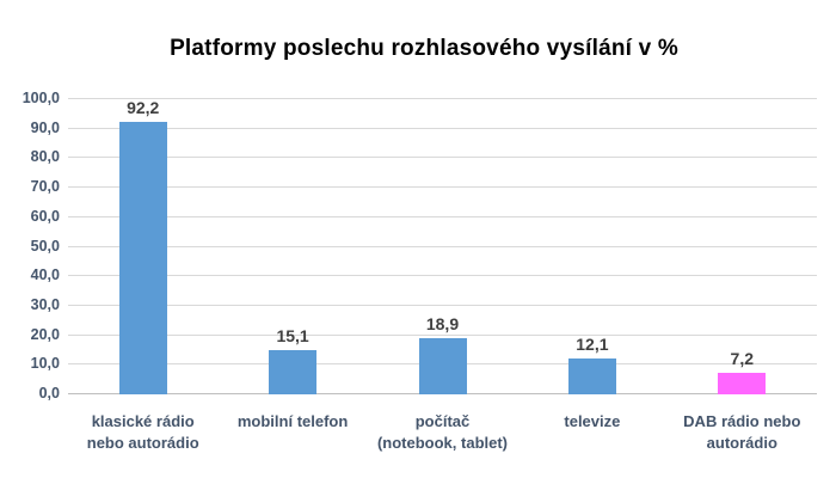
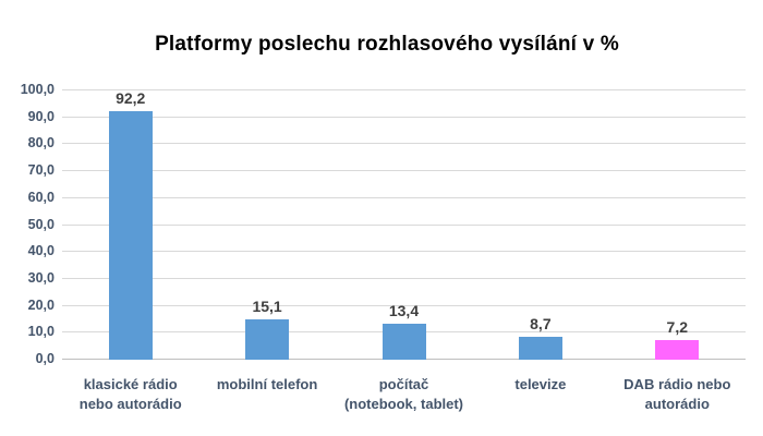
počítač (notebook, tablet): 18,9 -> 13,4
televize: 12,1 -> 8,7
